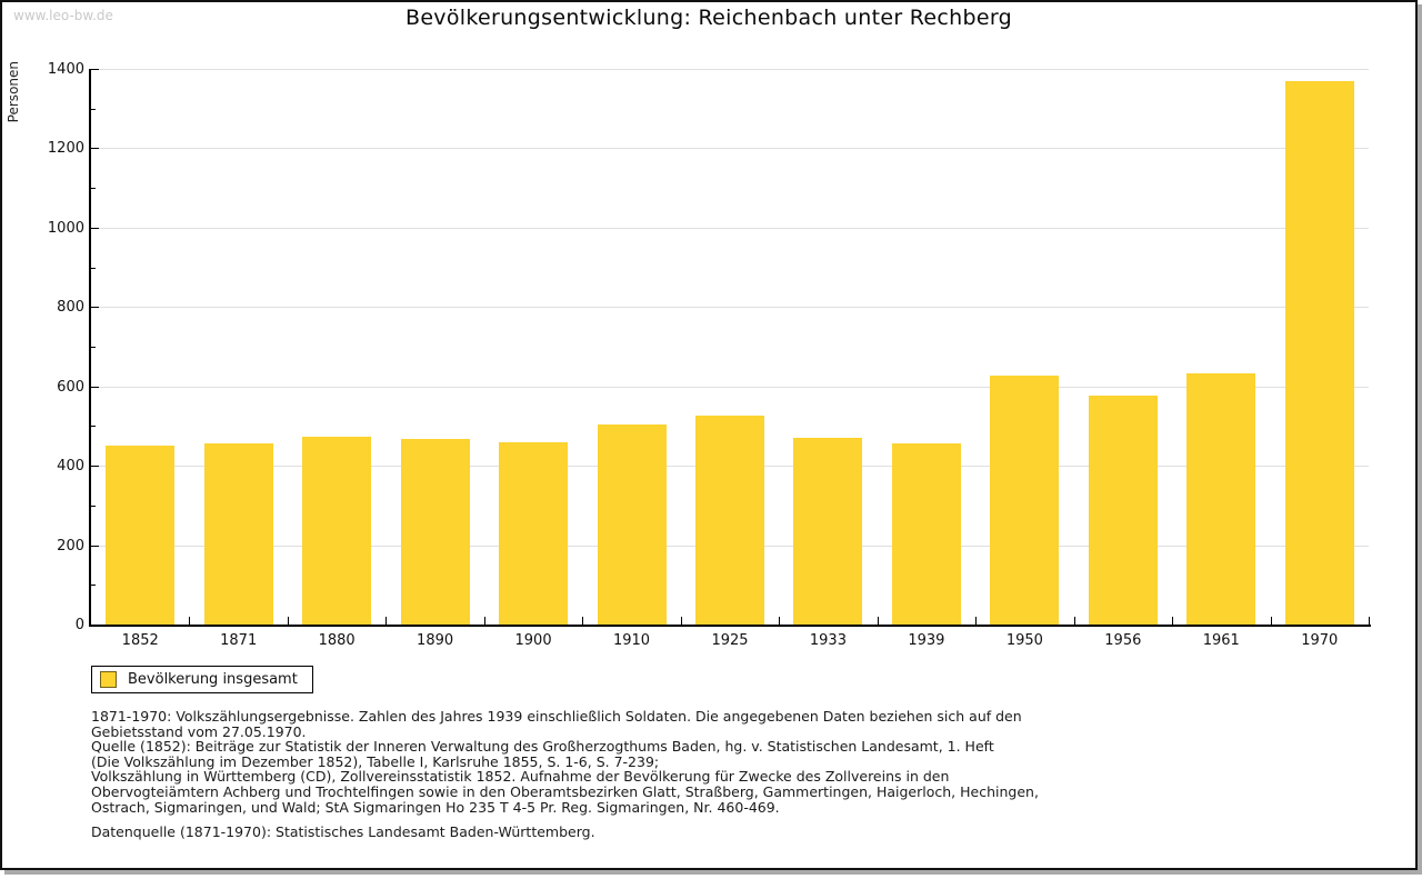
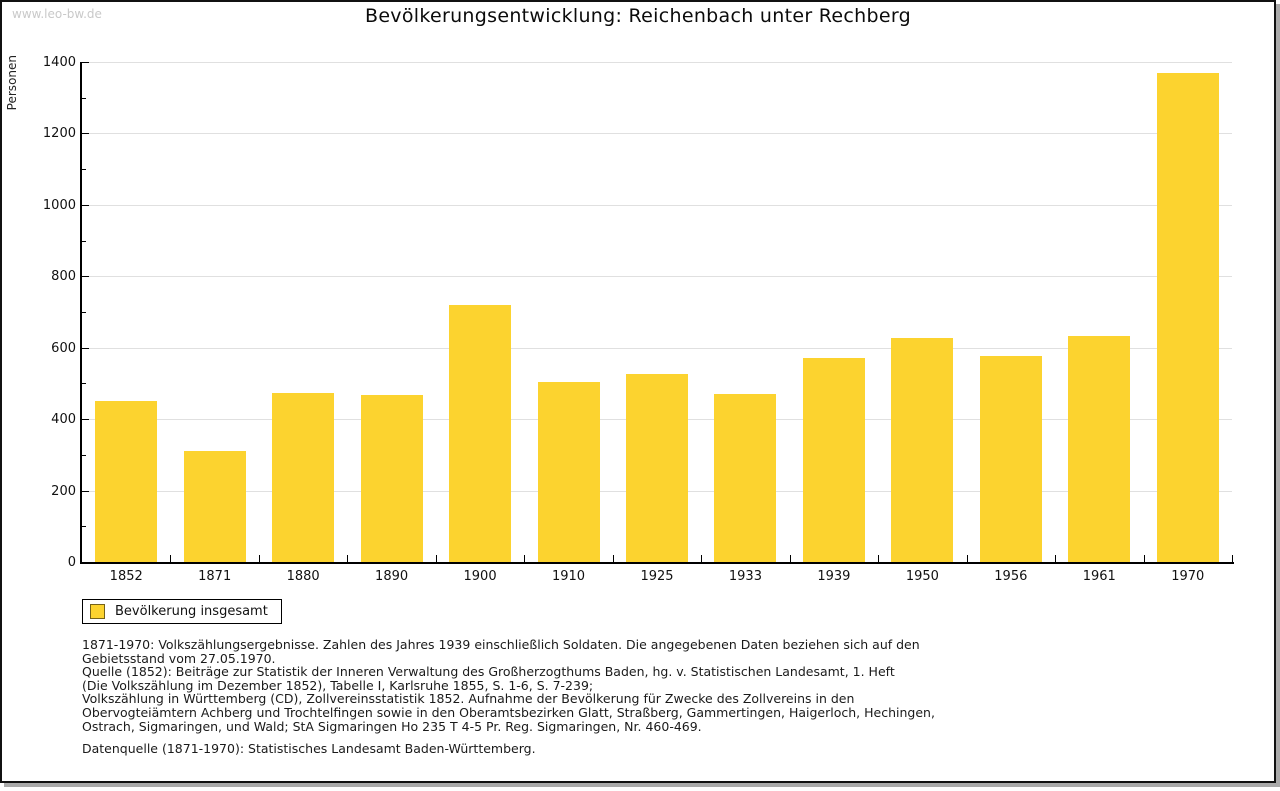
1871: 460 -> 310
1900: 460 -> 720
1939: 460 -> 570
